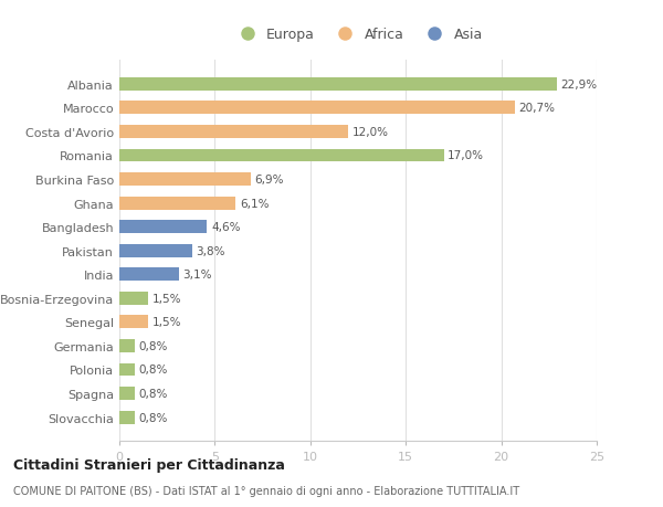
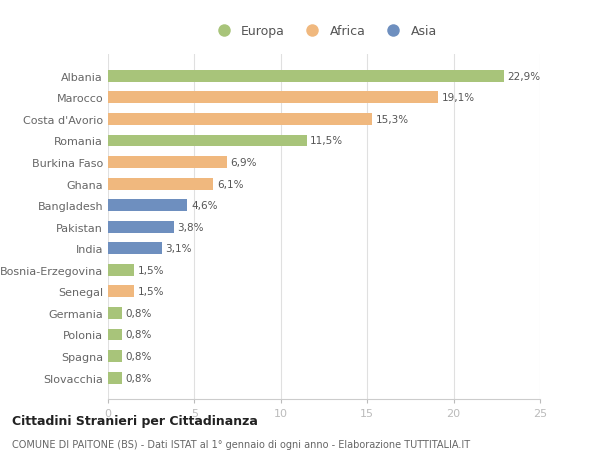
Marocco: 20,7% -> 19,1%
Costa d'Avorio: 12,0% -> 15,3%
Romania: 17,0% -> 11,5%
